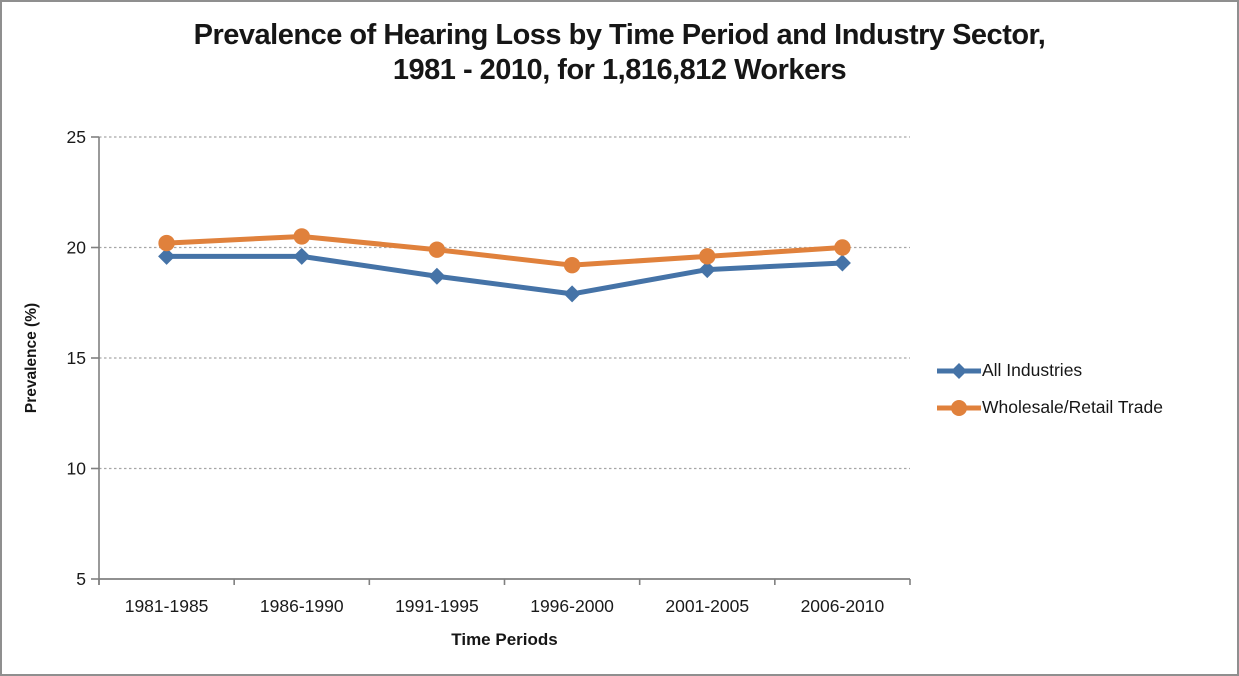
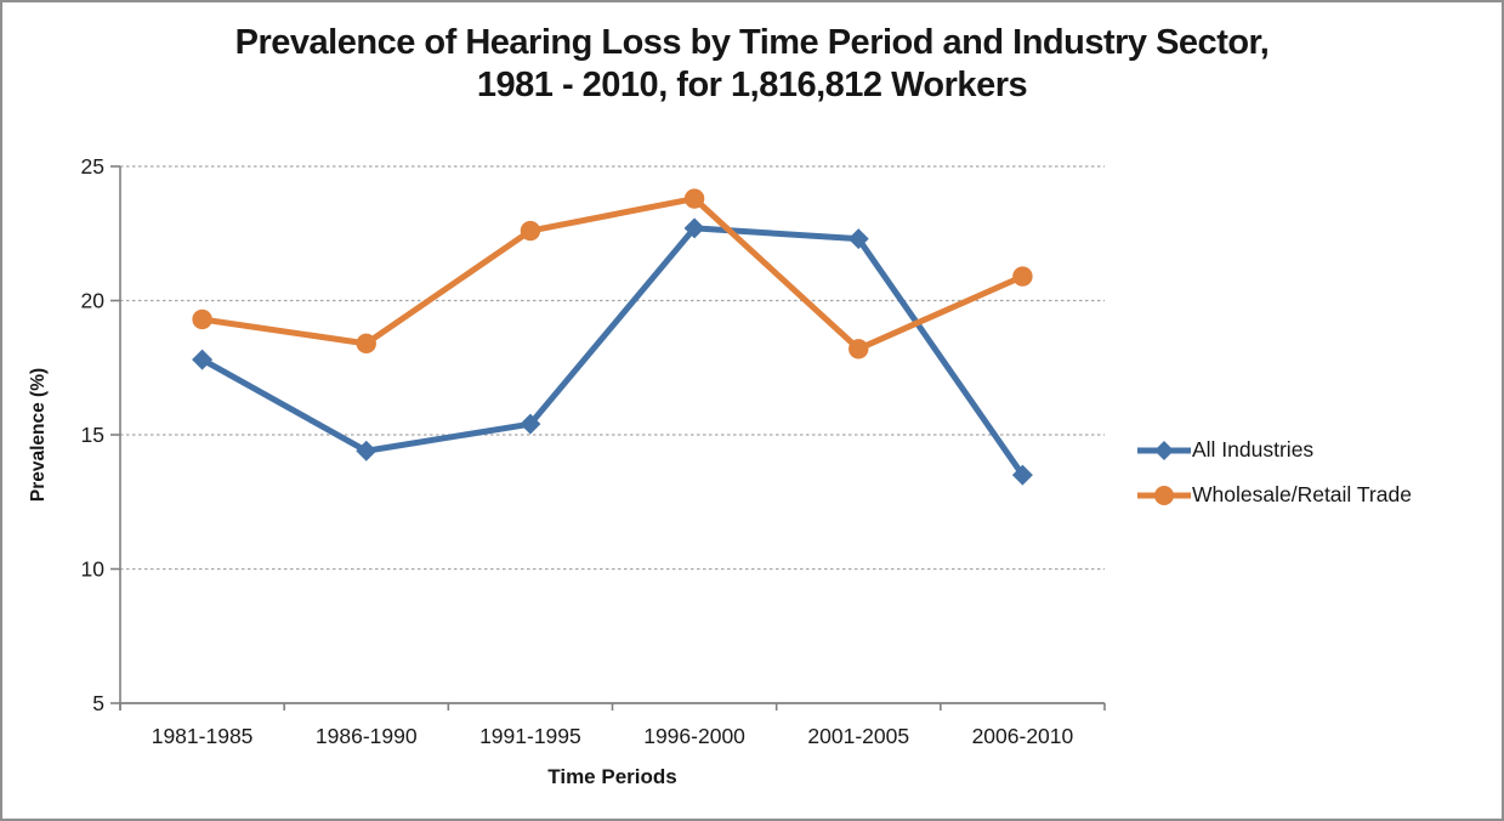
All Industries/1981-1985: 19.6 -> 17.8
Wholesale/Retail Trade/1981-1985: 20.2 -> 19.3
All Industries/1986-1990: 19.6 -> 14.4
Wholesale/Retail Trade/1986-1990: 20.5 -> 18.4
All Industries/1991-1995: 18.7 -> 15.4
Wholesale/Retail Trade/1991-1995: 19.9 -> 22.6
All Industries/1996-2000: 17.9 -> 22.7
Wholesale/Retail Trade/1996-2000: 19.2 -> 23.8
All Industries/2001-2005: 19.0 -> 22.3
Wholesale/Retail Trade/2001-2005: 19.6 -> 18.2
All Industries/2006-2010: 19.3 -> 13.5
Wholesale/Retail Trade/2006-2010: 20.0 -> 20.9
